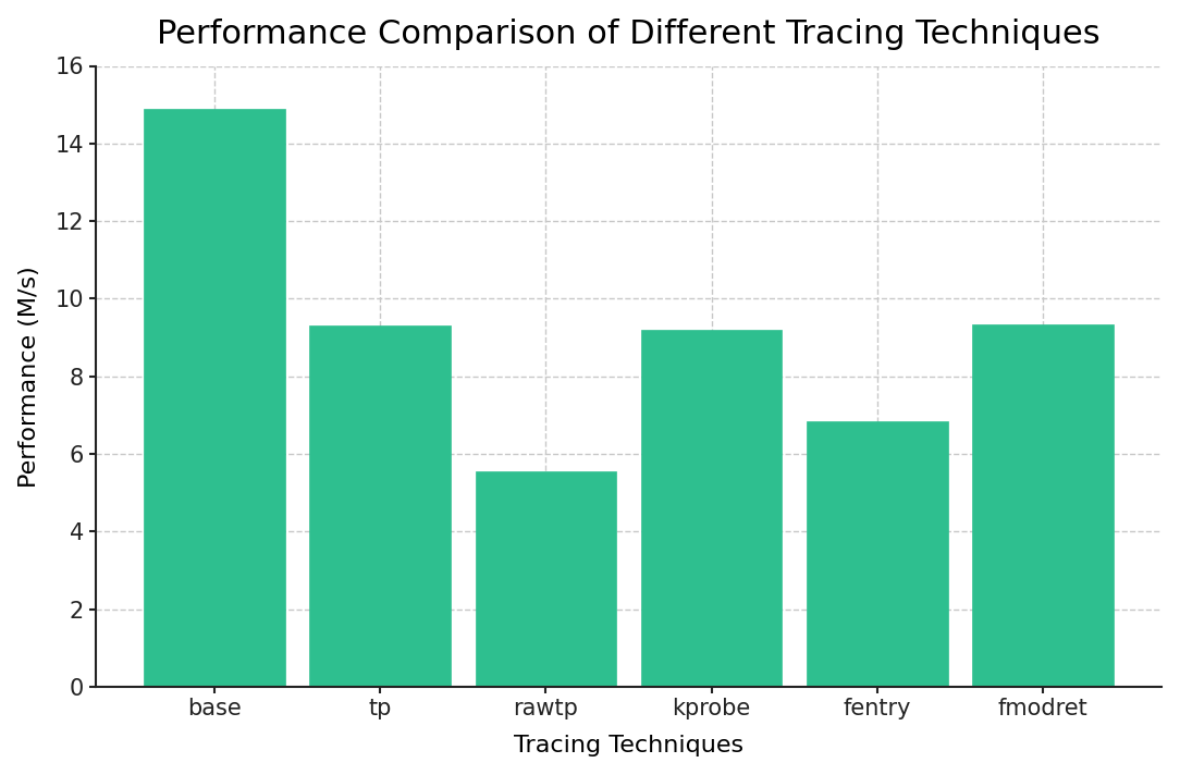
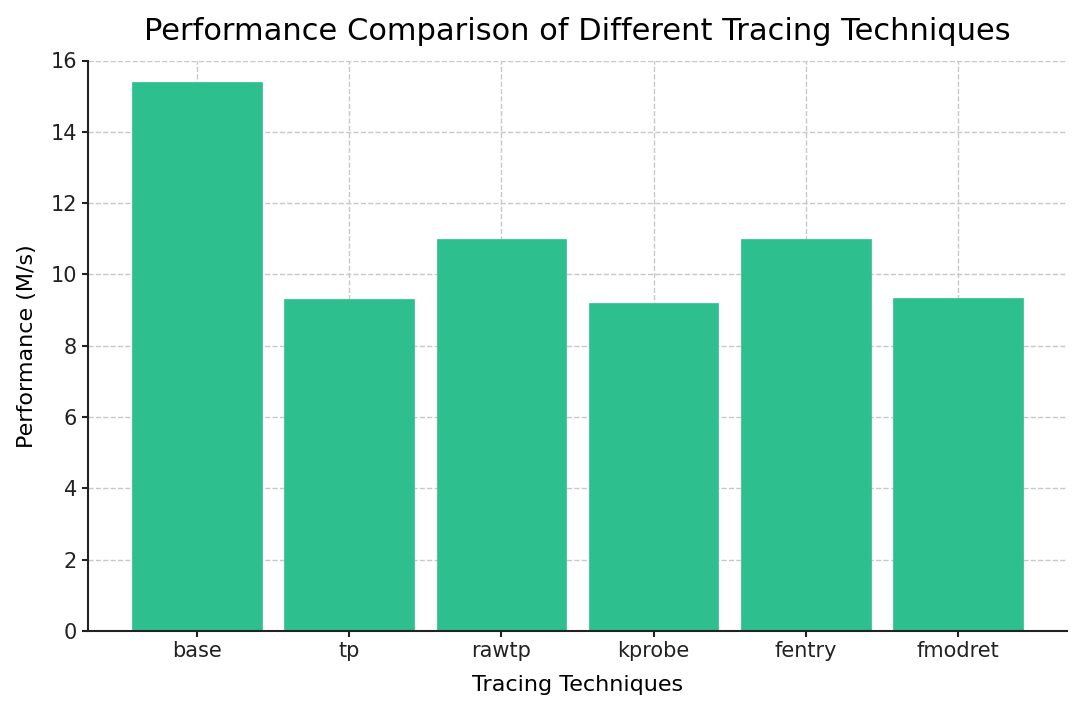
base: 14.90 -> 15.40
rawtp: 5.55 -> 11.00
fentry: 6.85 -> 11.00
